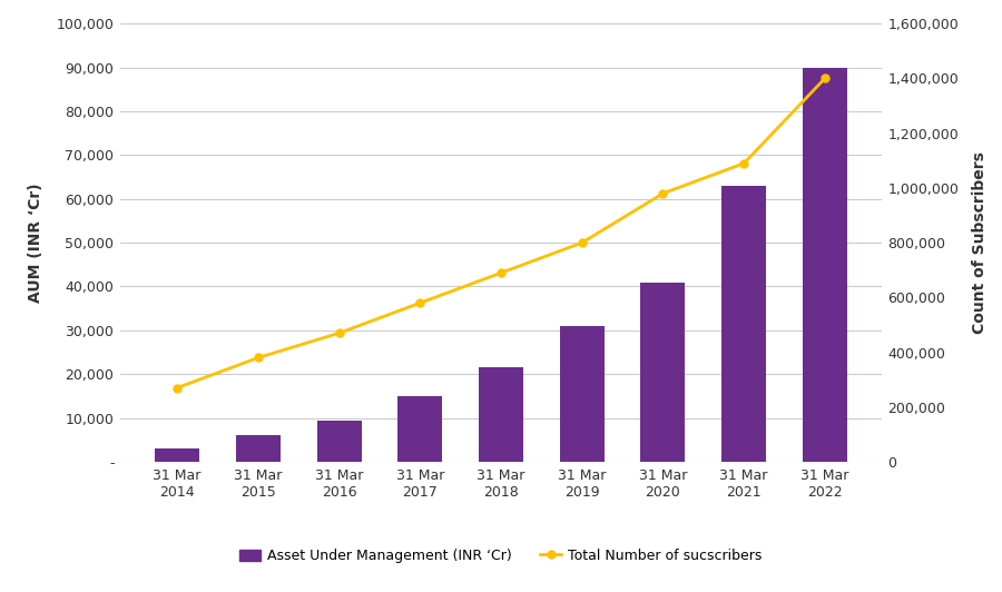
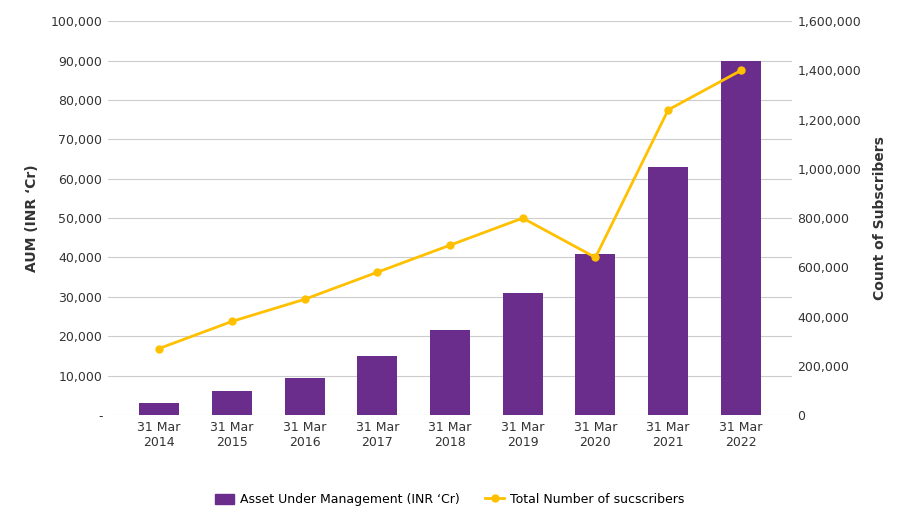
Total Number of sucscribers/31 Mar 2020: 980,000 -> 640,000
Total Number of sucscribers/31 Mar 2021: 1,090,000 -> 1,240,000
